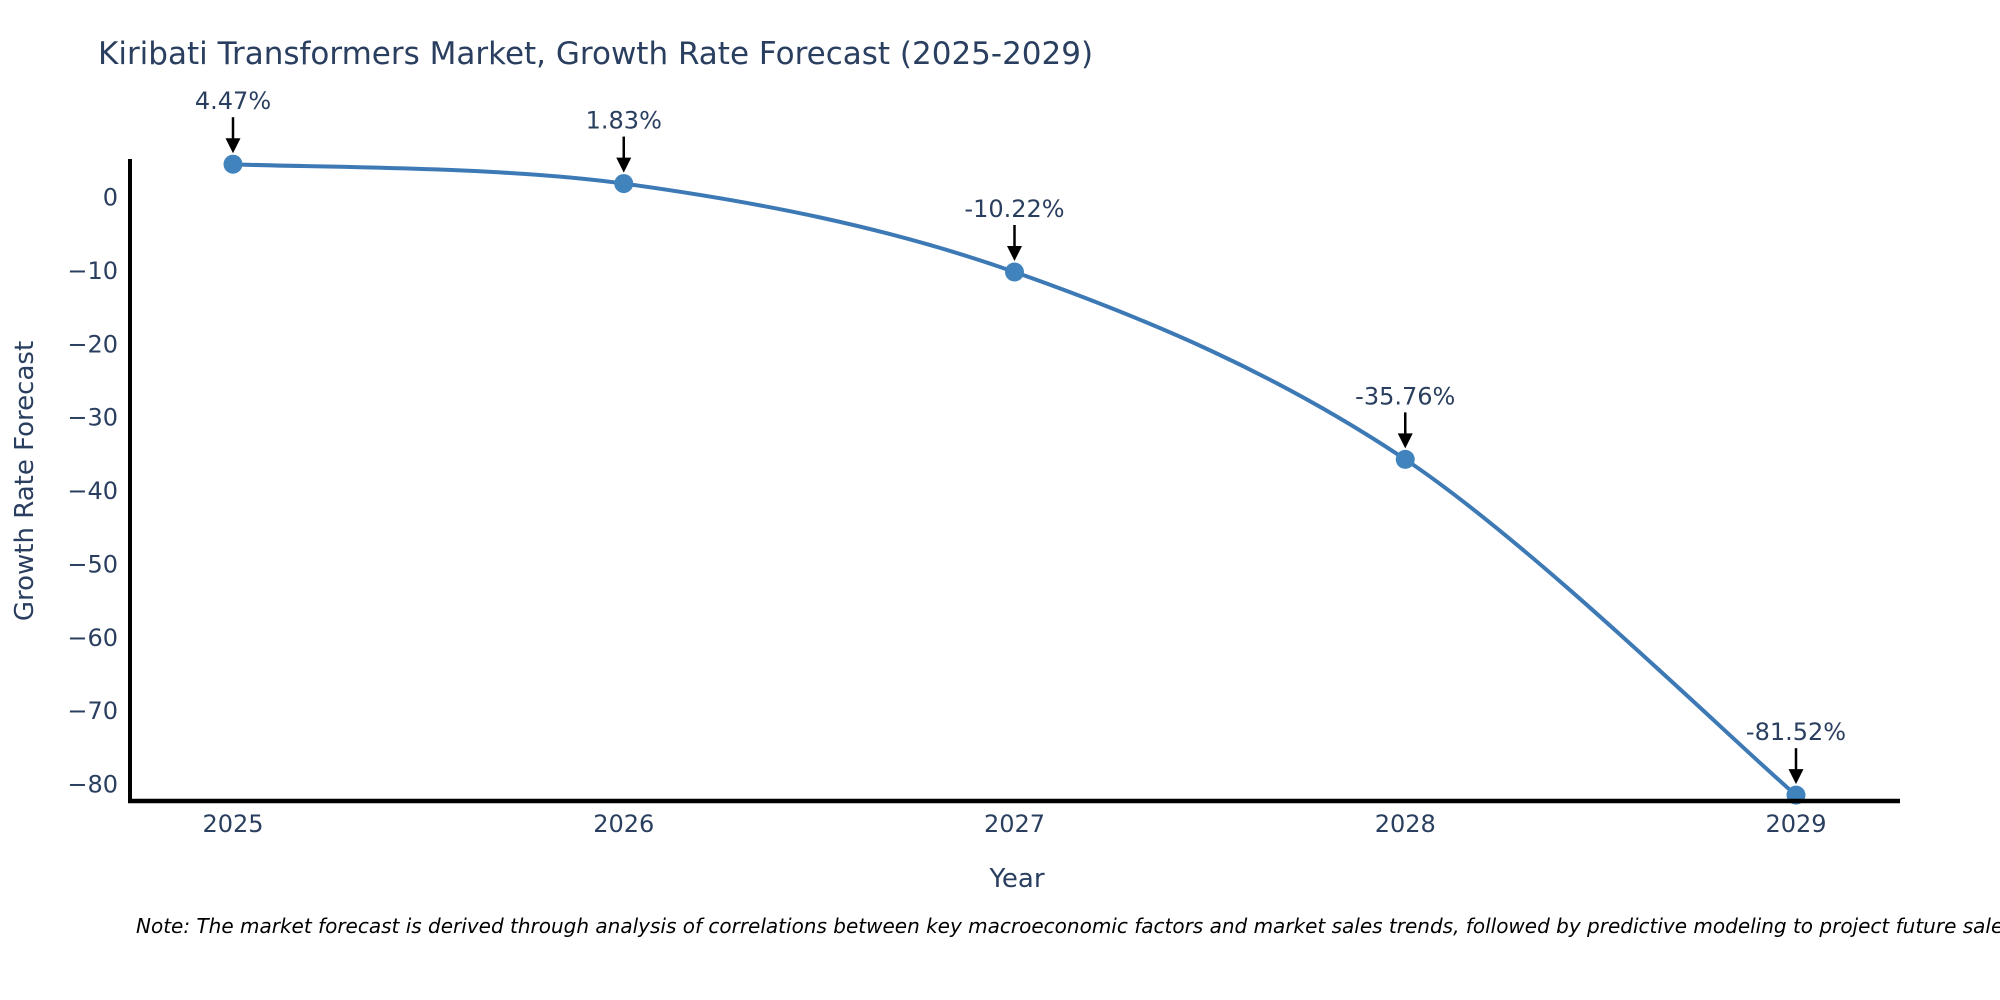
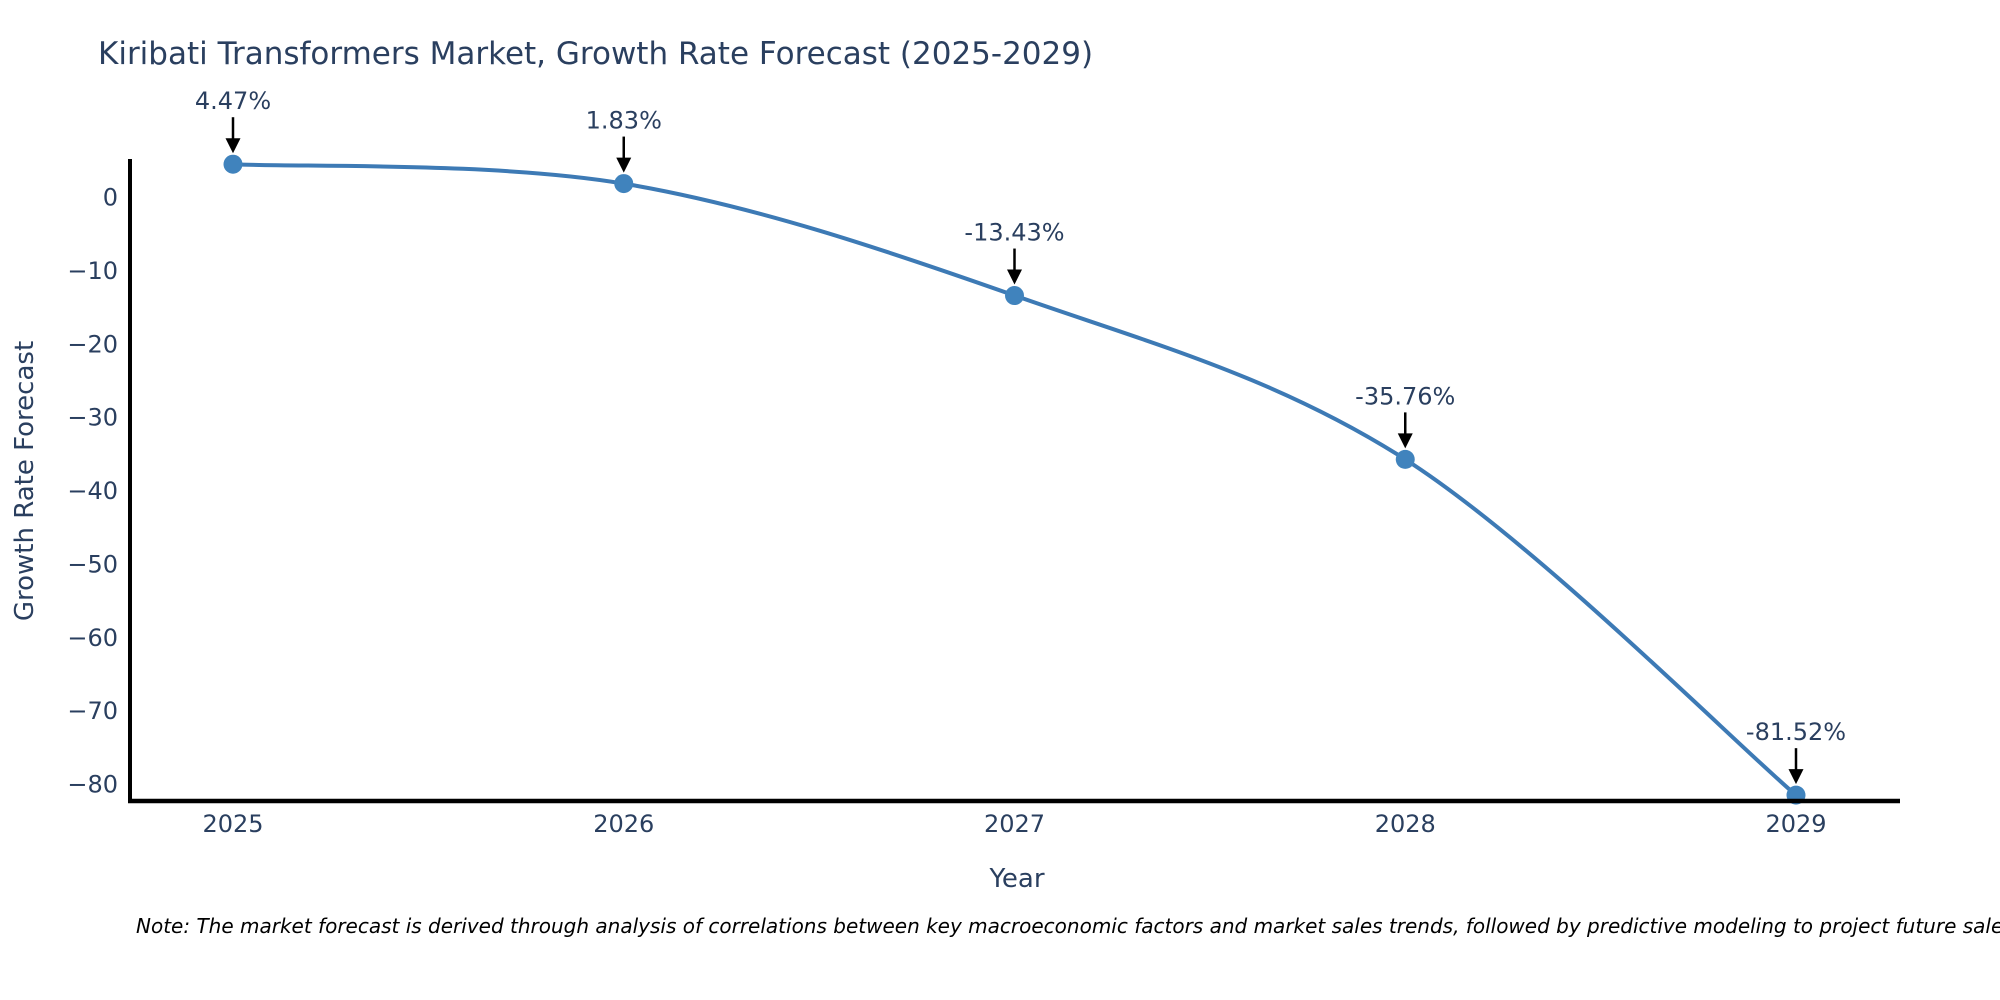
2027: -10.22% -> -13.43%
